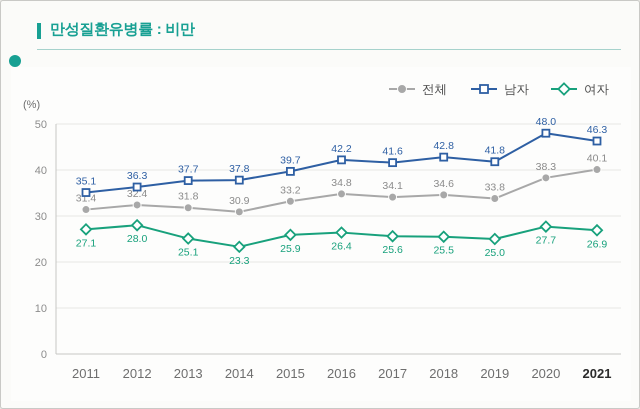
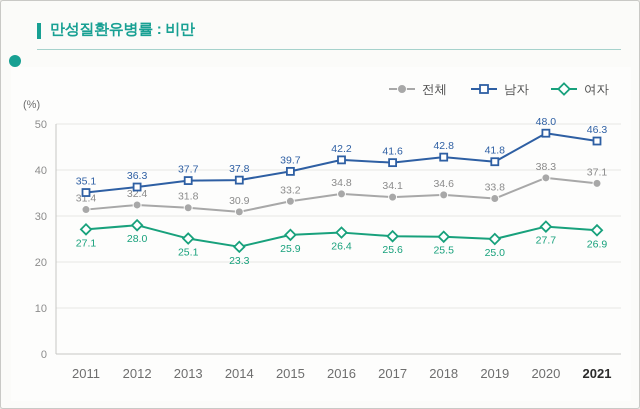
전체/2021: 40.1 -> 37.1
